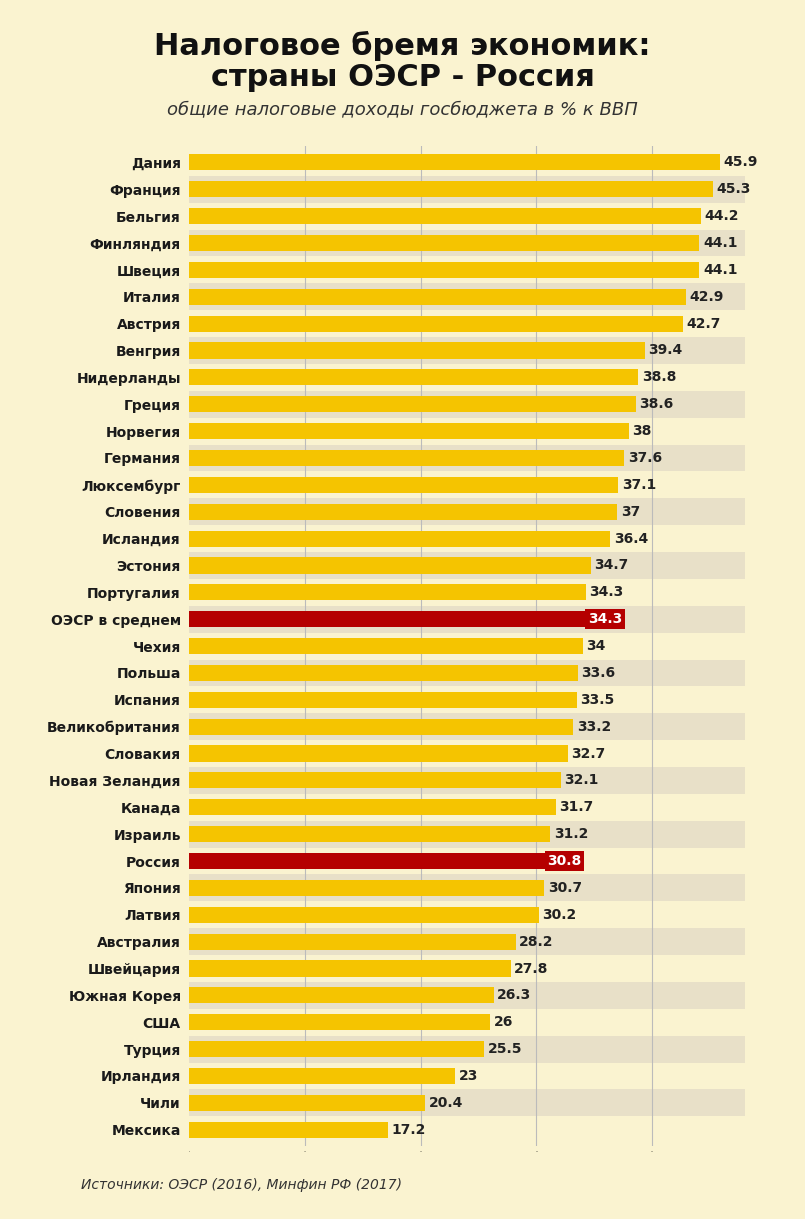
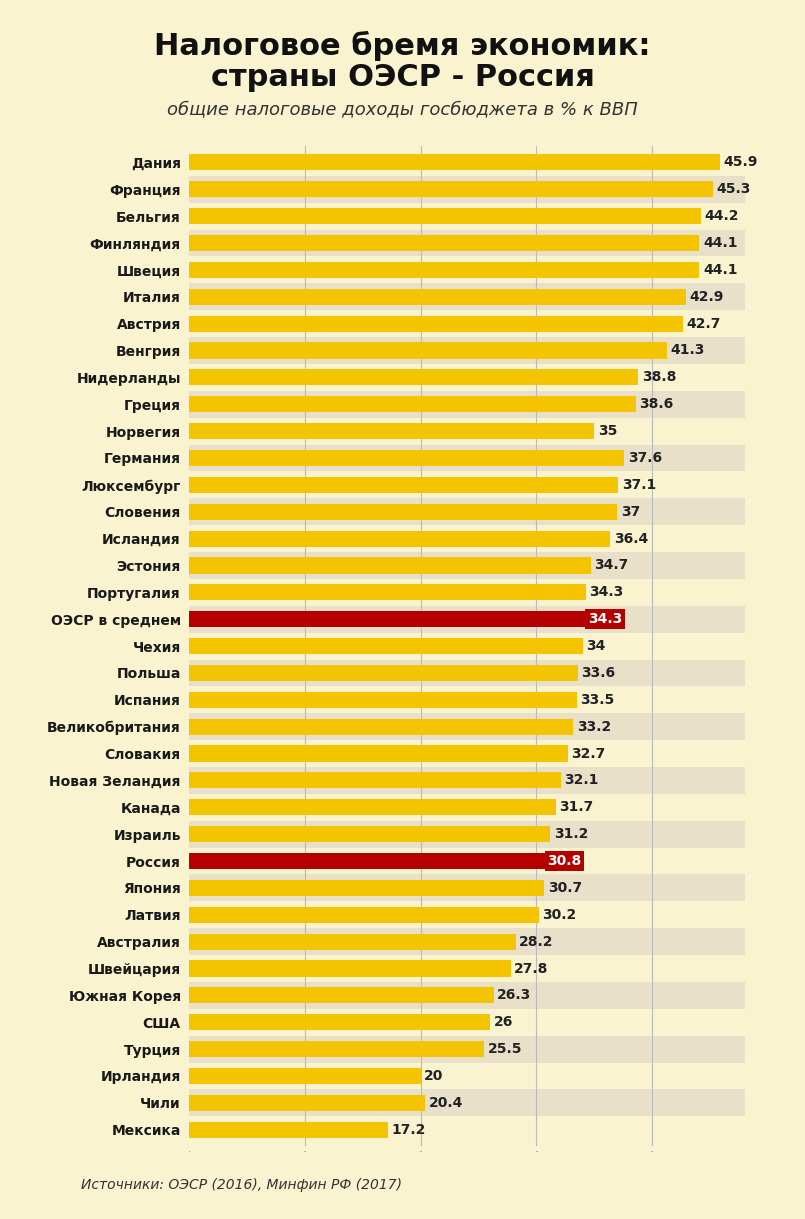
Венгрия: 39.4 -> 41.3
Норвегия: 38 -> 35
Ирландия: 23 -> 20
